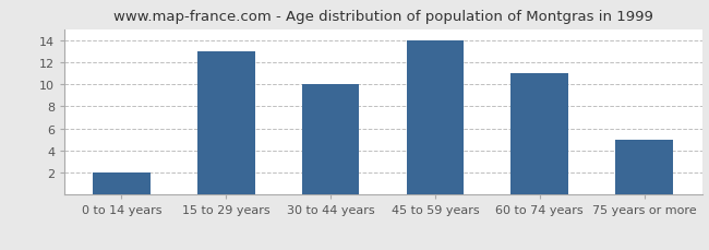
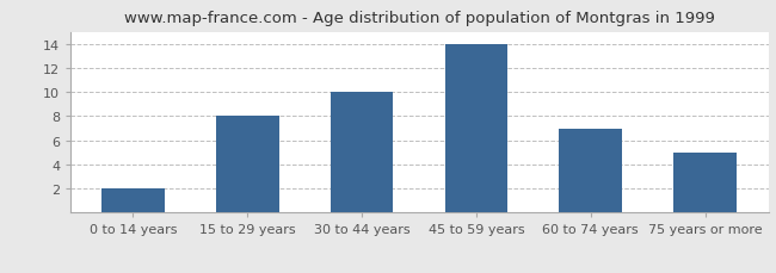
15 to 29 years: 13 -> 8
60 to 74 years: 11 -> 7
